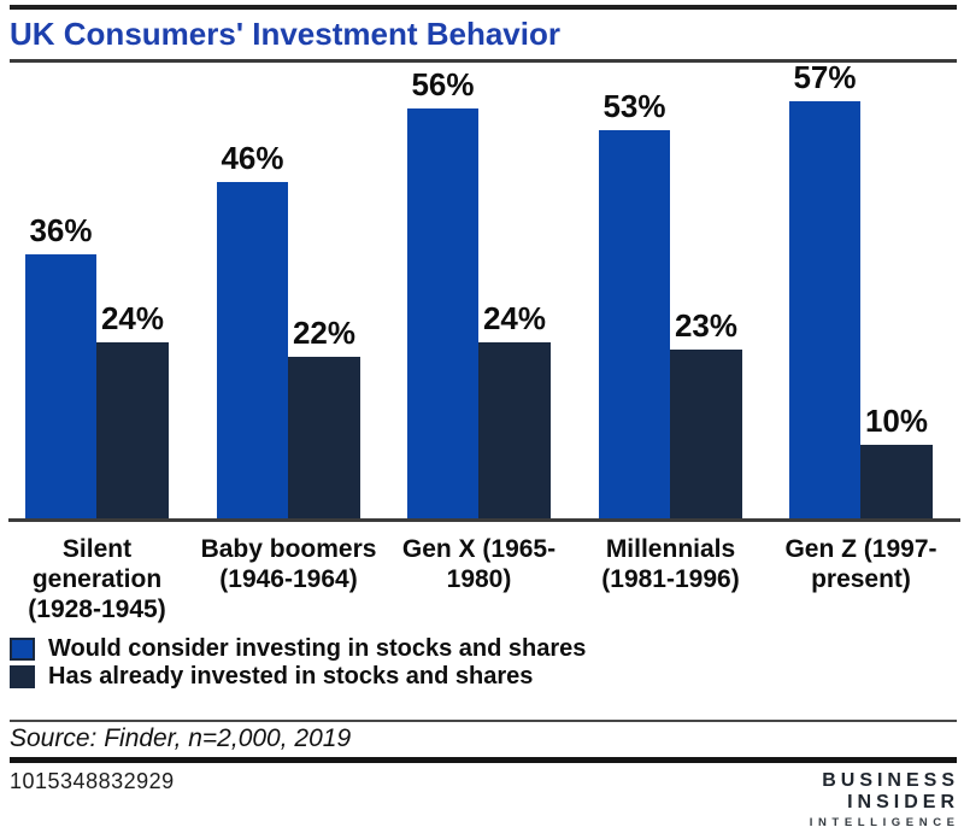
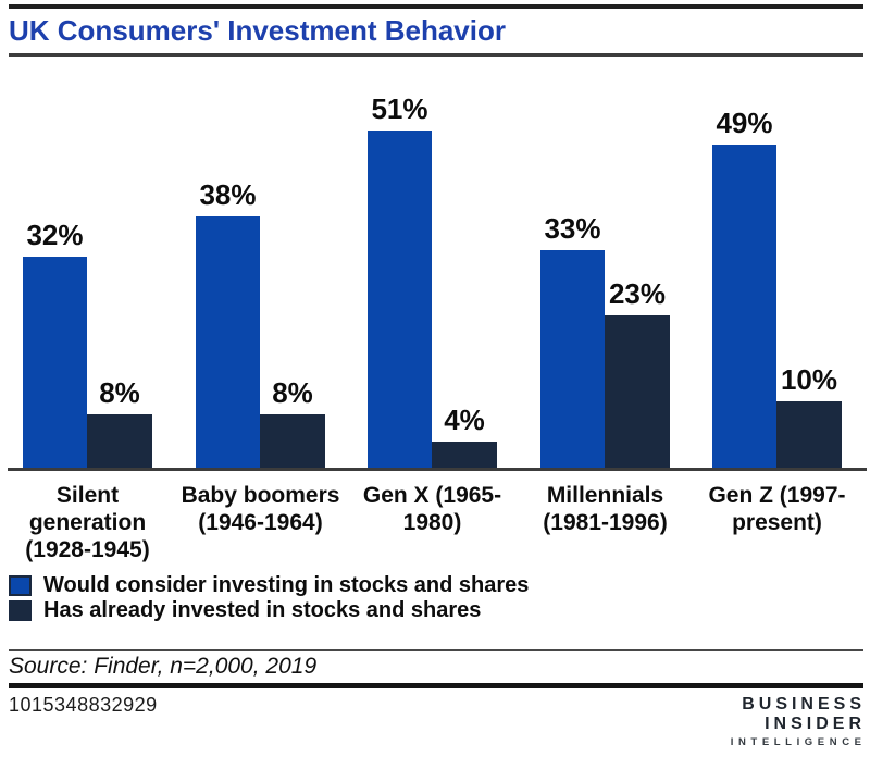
Would consider investing in stocks and shares/Silent generation (1928-1945): 36% -> 32%
Has already invested in stocks and shares/Silent generation (1928-1945): 24% -> 8%
Would consider investing in stocks and shares/Baby boomers (1946-1964): 46% -> 38%
Has already invested in stocks and shares/Baby boomers (1946-1964): 22% -> 8%
Would consider investing in stocks and shares/Gen X (1965-1980): 56% -> 51%
Has already invested in stocks and shares/Gen X (1965-1980): 24% -> 4%
Would consider investing in stocks and shares/Millennials (1981-1996): 53% -> 33%
Would consider investing in stocks and shares/Gen Z (1997-present): 57% -> 49%
